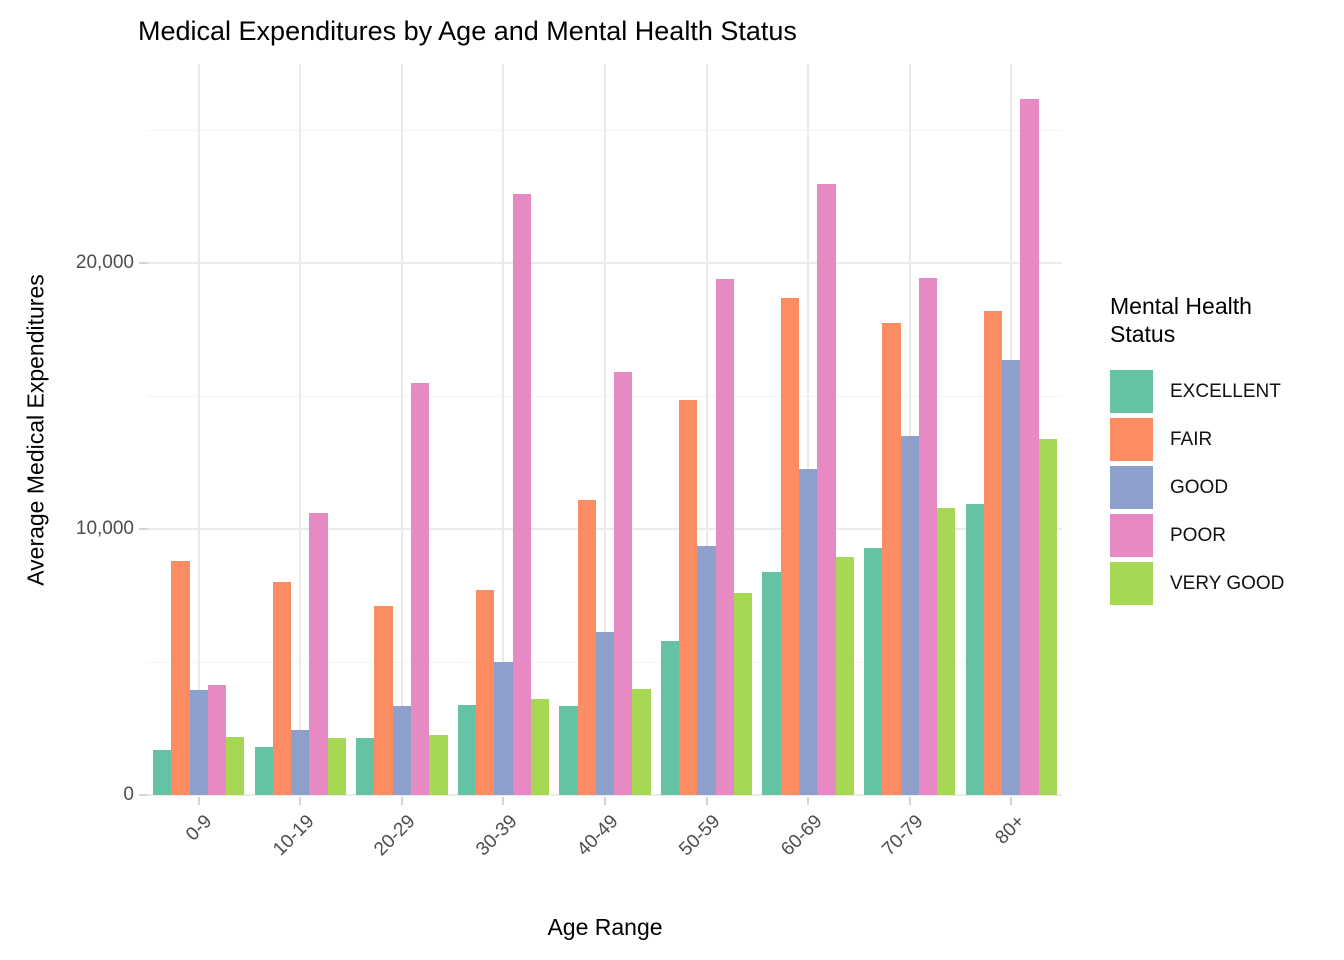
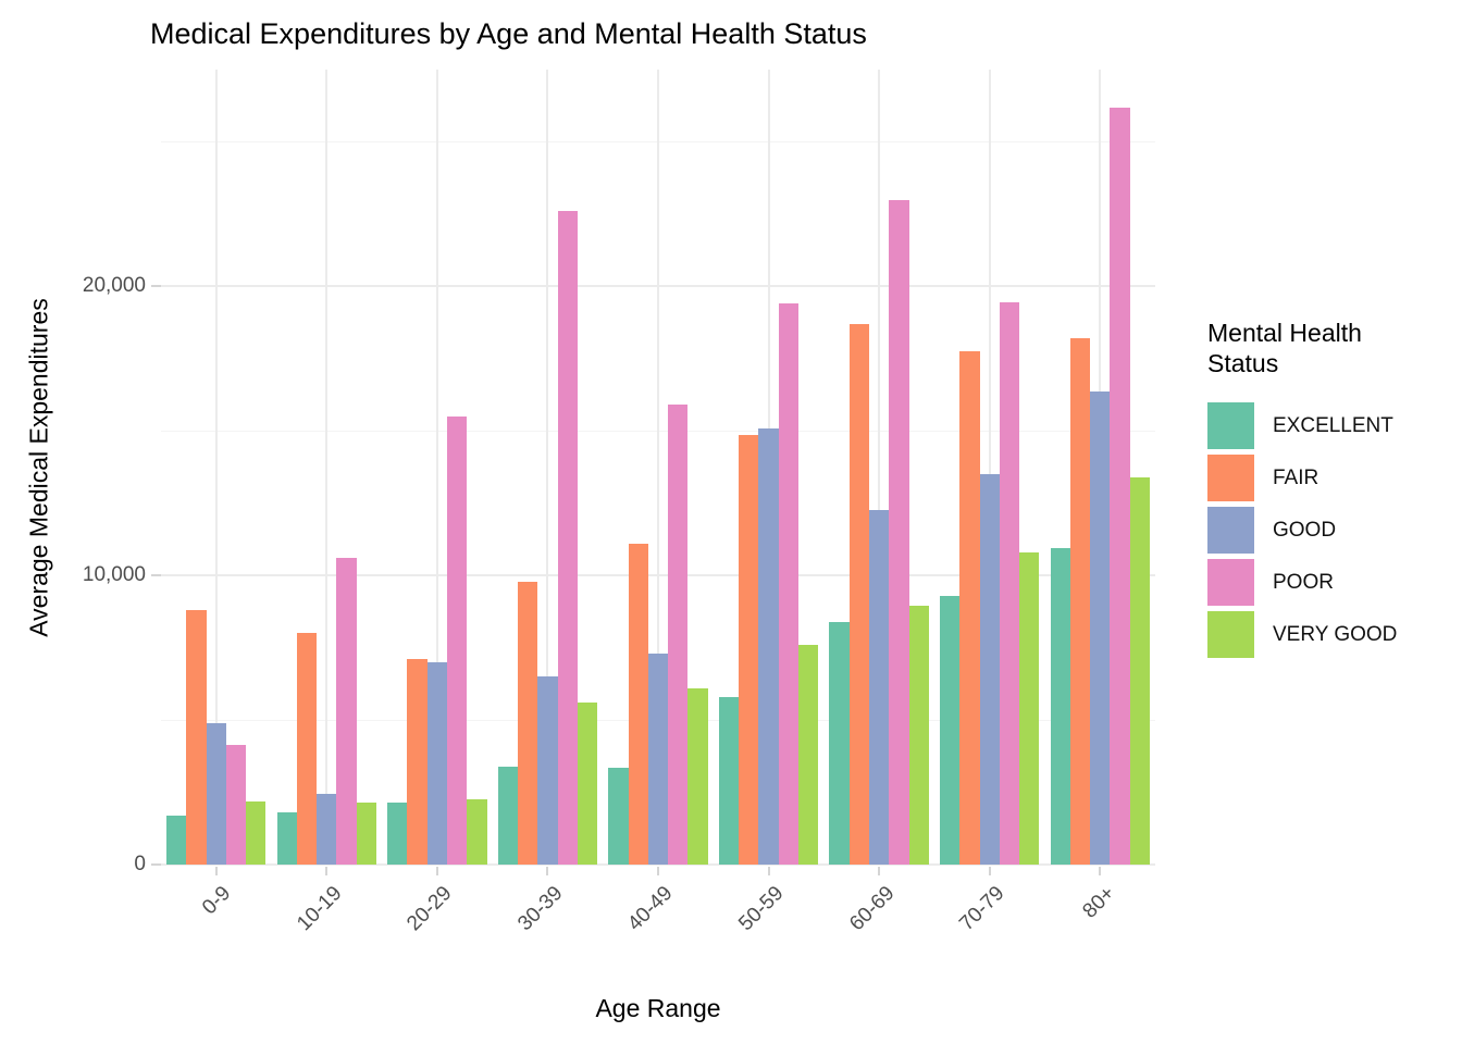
GOOD/0-9: 4000 -> 4900
GOOD/20-29: 3400 -> 7000
FAIR/30-39: 7700 -> 9800
GOOD/30-39: 5000 -> 6500
VERY GOOD/30-39: 3600 -> 5600
GOOD/40-49: 6200 -> 7300
VERY GOOD/40-49: 4000 -> 6100
GOOD/50-59: 9400 -> 15100
